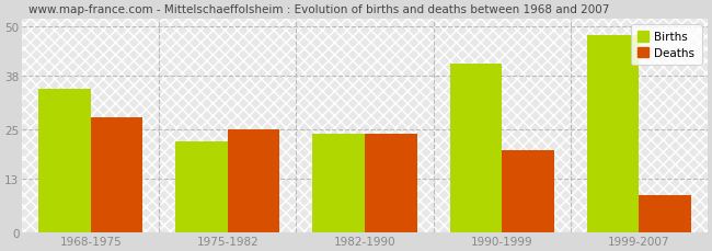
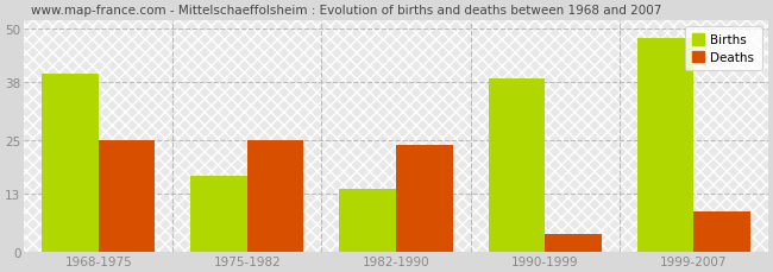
Births/1968-1975: 35 -> 40
Deaths/1968-1975: 28 -> 25
Births/1975-1982: 22 -> 17
Births/1982-1990: 24 -> 14
Births/1990-1999: 41 -> 39
Deaths/1990-1999: 20 -> 4
